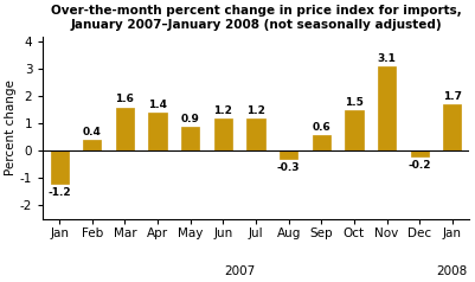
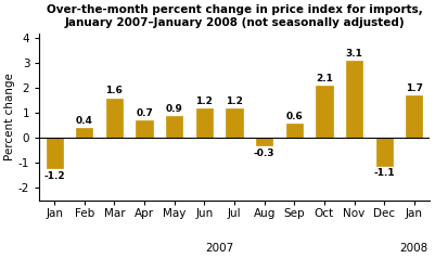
Apr: 1.4 -> 0.7
Oct: 1.5 -> 2.1
Dec: -0.2 -> -1.1
